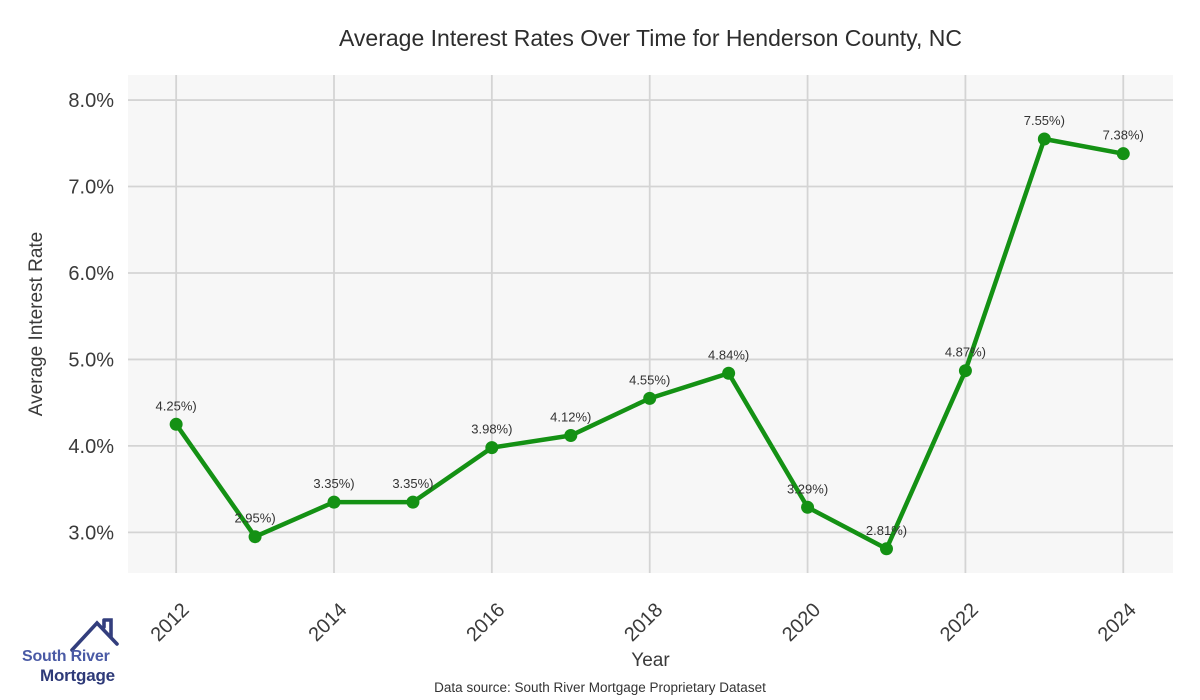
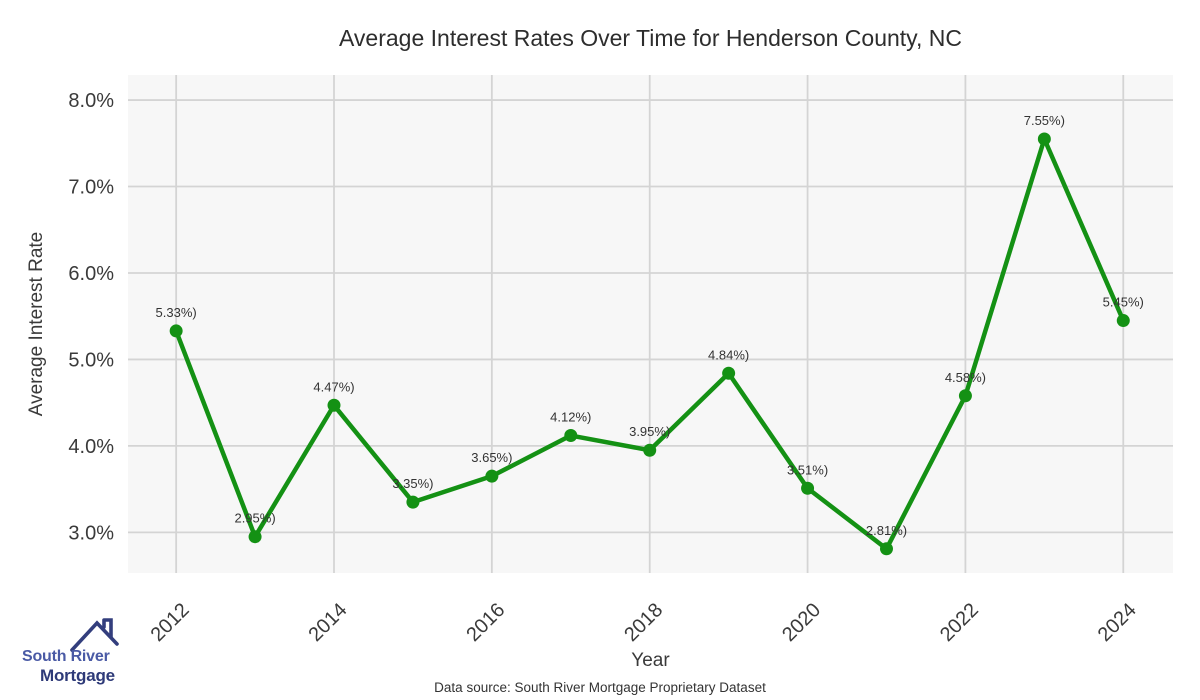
2012: 4.25% -> 5.33%
2014: 3.35% -> 4.47%
2016: 3.98% -> 3.65%
2018: 4.55% -> 3.95%
2020: 3.29% -> 3.51%
2022: 4.87% -> 4.58%
2024: 7.38% -> 5.45%
